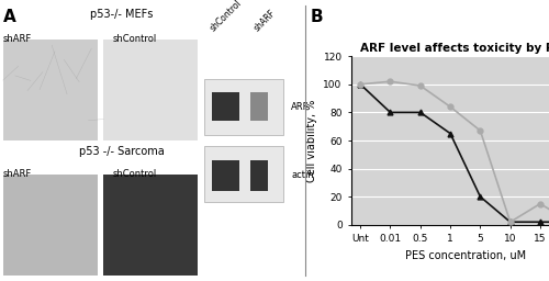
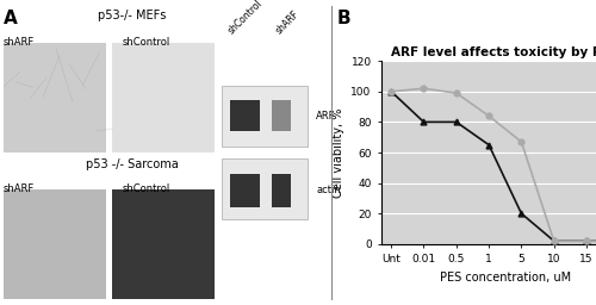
shARF/15: 15 -> 2
